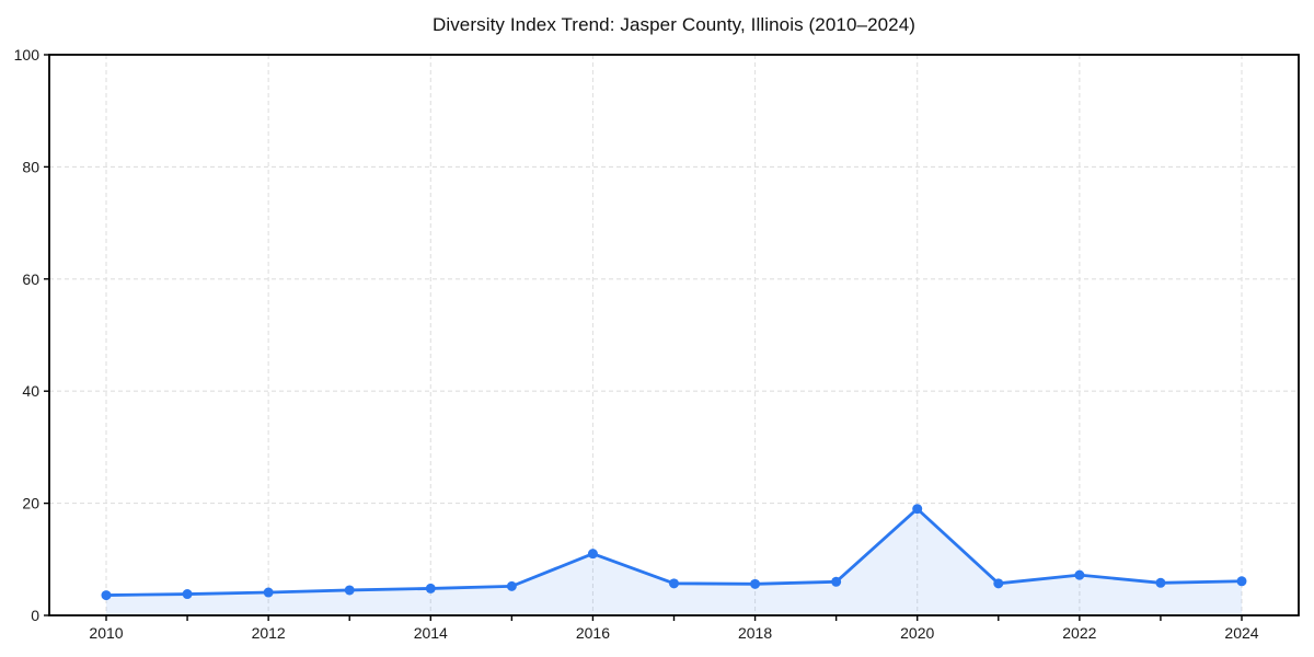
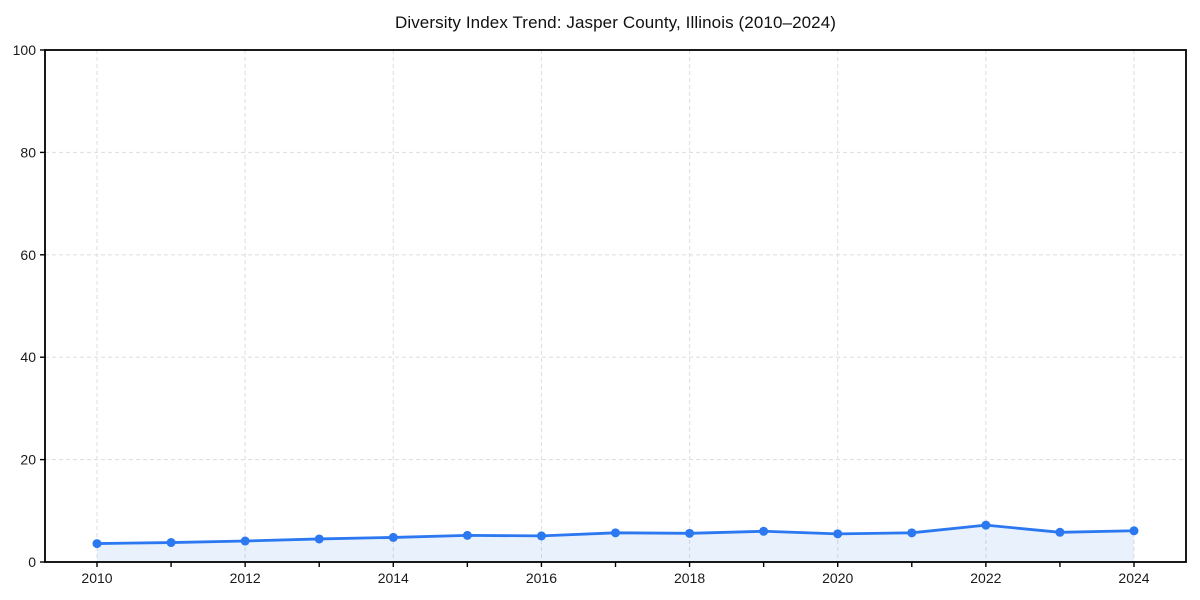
2016: 11 -> 5
2020: 19 -> 6
